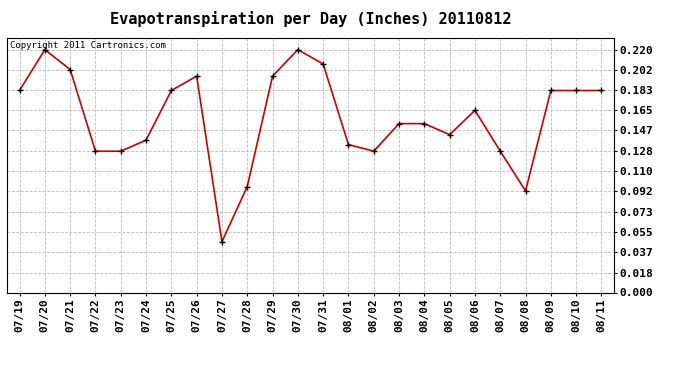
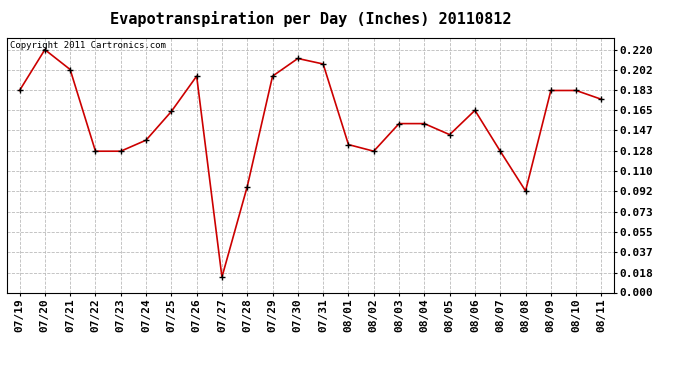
07/25: 0.183 -> 0.164
07/27: 0.046 -> 0.014
07/30: 0.220 -> 0.212
08/11: 0.183 -> 0.175
